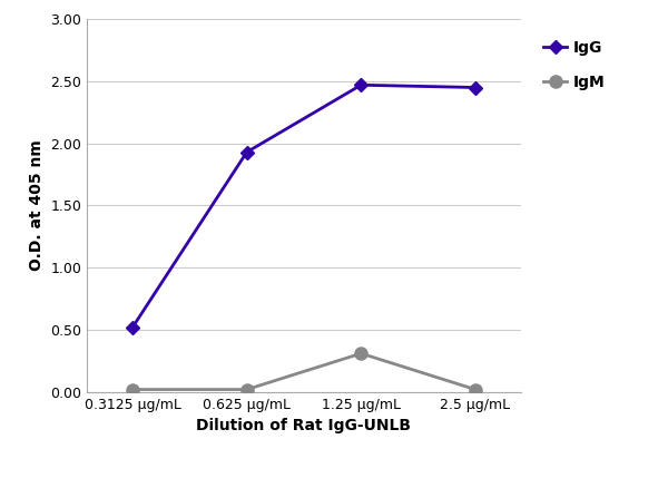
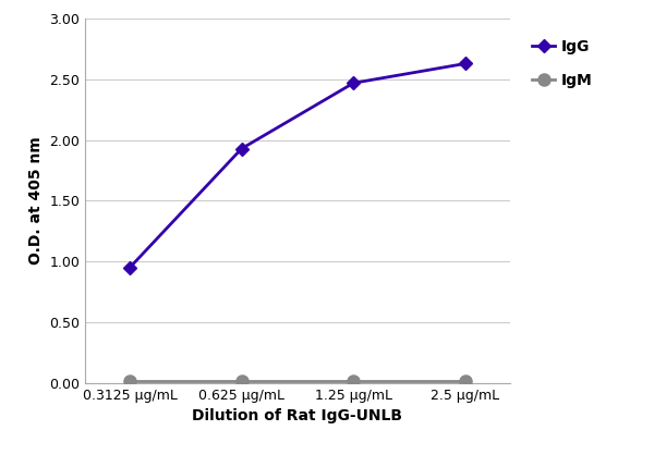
IgG/0.3125 μg/mL: 0.52 -> 0.95
IgM/1.25 μg/mL: 0.31 -> 0.02
IgG/2.5 μg/mL: 2.45 -> 2.63
